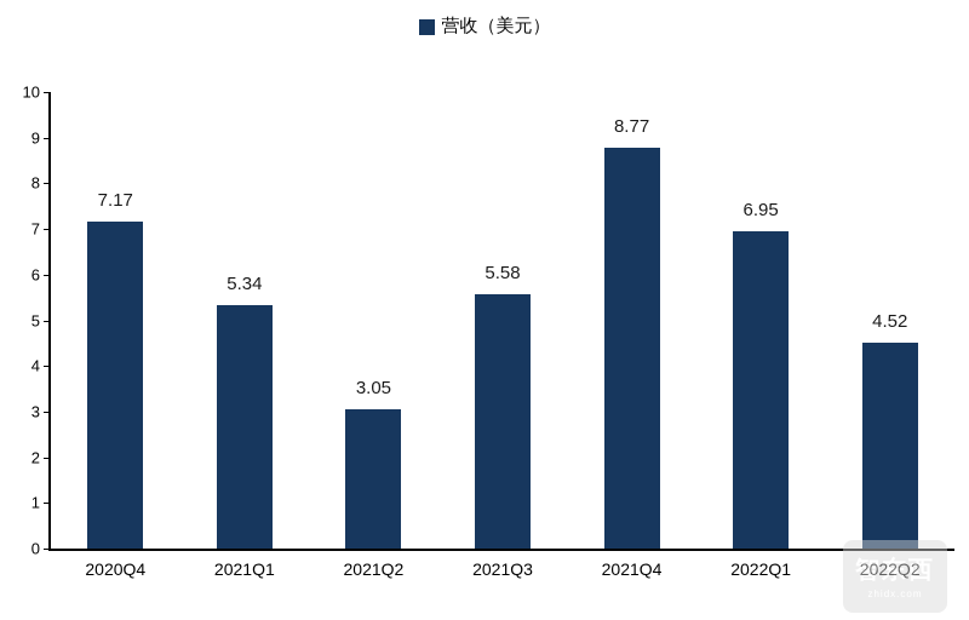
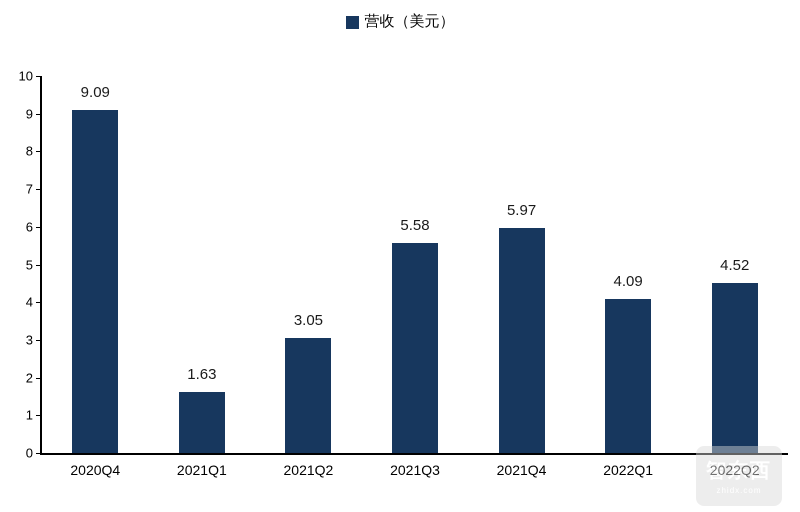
2020Q4: 7.17 -> 9.09
2021Q1: 5.34 -> 1.63
2021Q4: 8.77 -> 5.97
2022Q1: 6.95 -> 4.09
